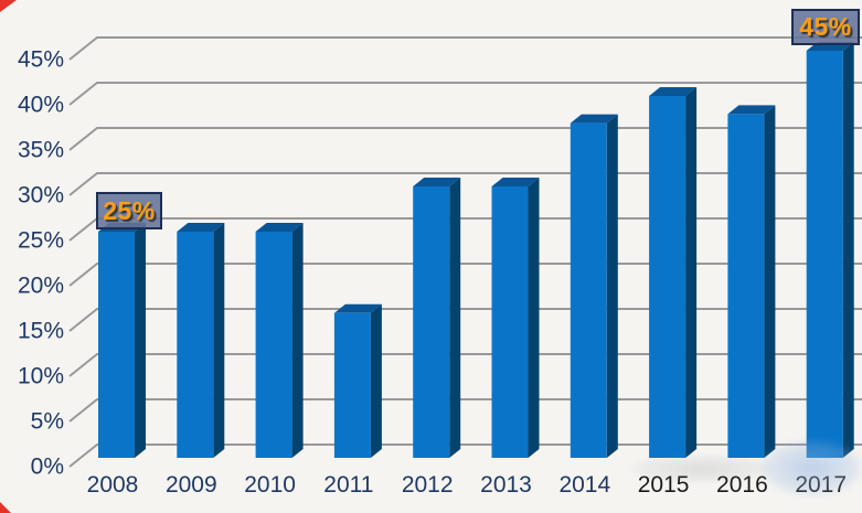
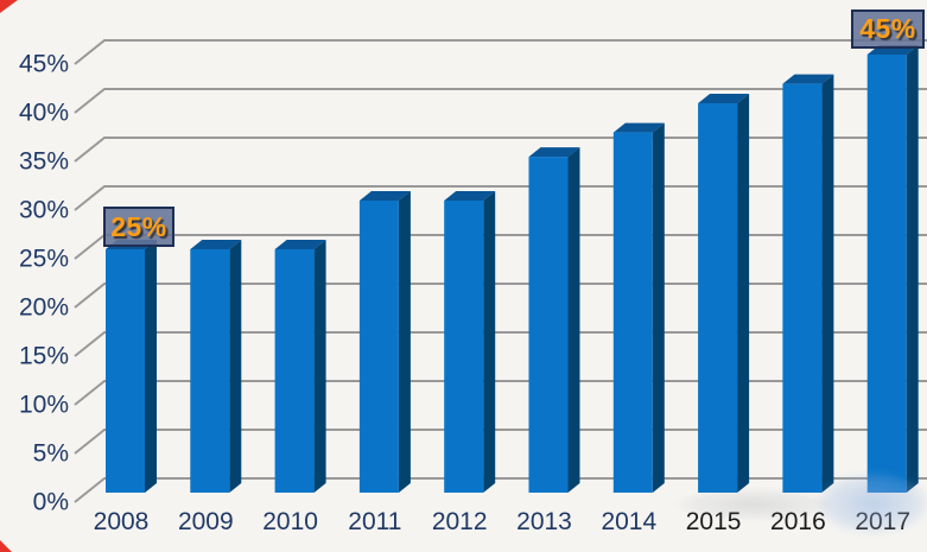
2011: 16% -> 30%
2013: 30% -> 34%
2016: 38% -> 42%
